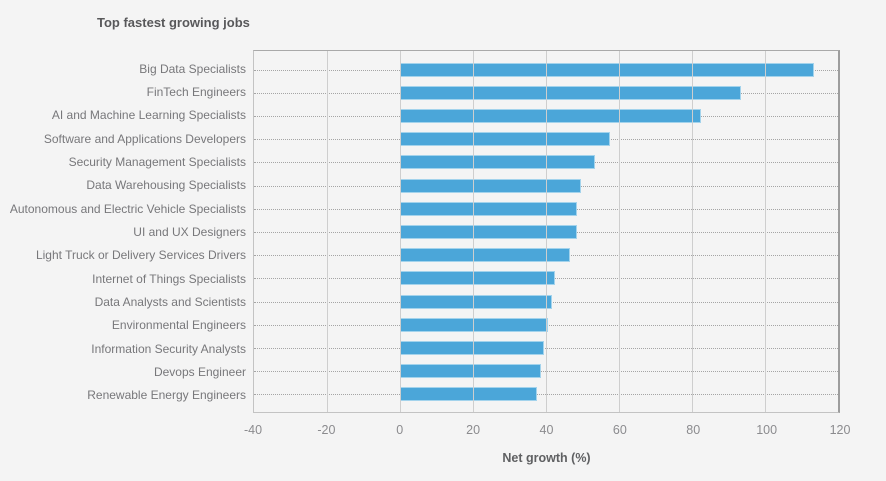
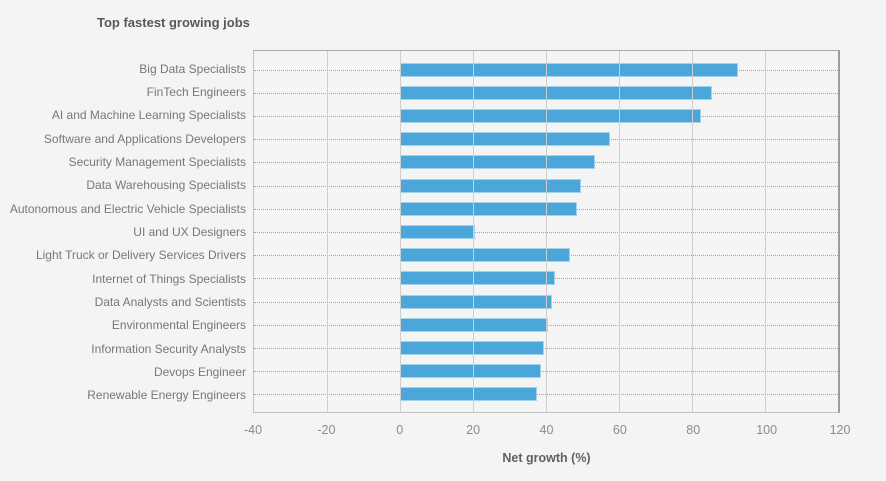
Big Data Specialists: 113 -> 92
FinTech Engineers: 93 -> 85
UI and UX Designers: 48 -> 20
